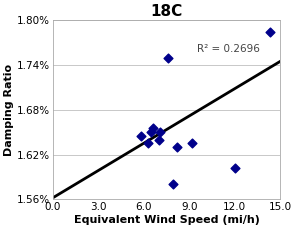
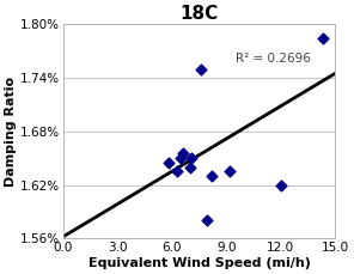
12.0: 1.602% -> 1.620%
